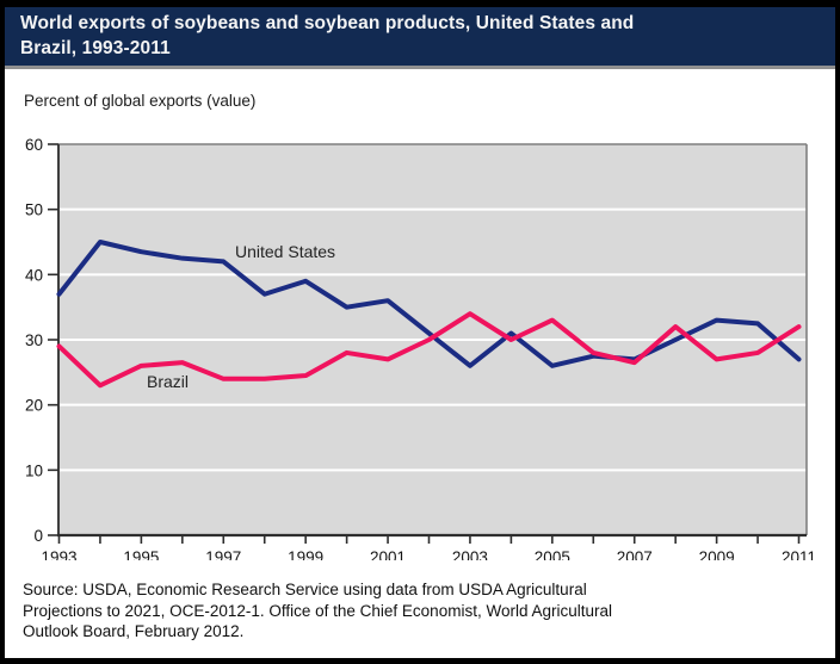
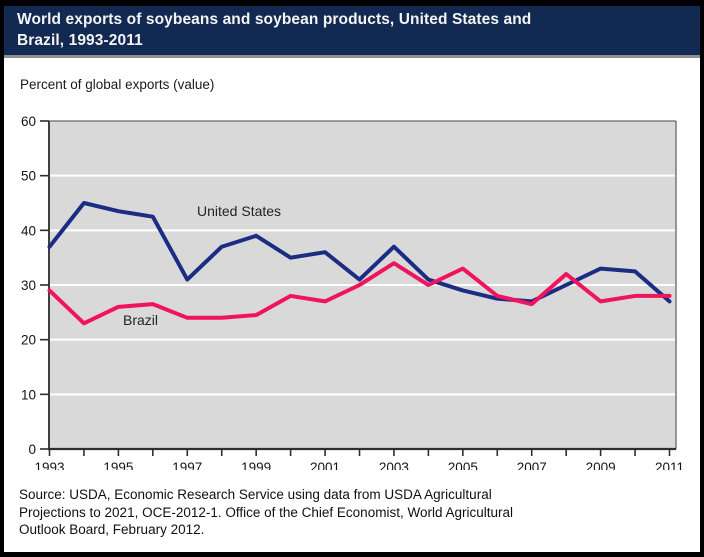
United States/1997: 42 -> 31
United States/2003: 26 -> 37
United States/2005: 26 -> 29
Brazil/2011: 32 -> 28
